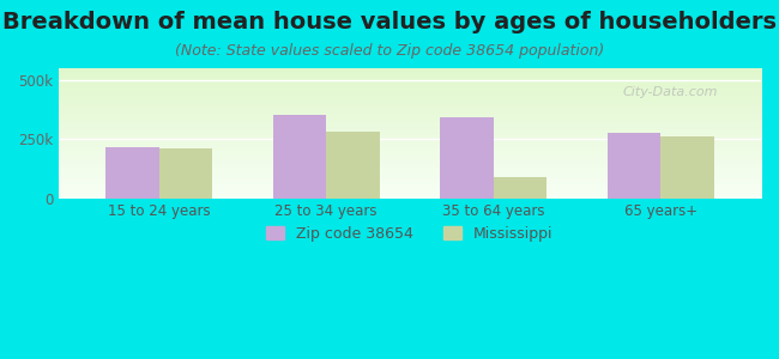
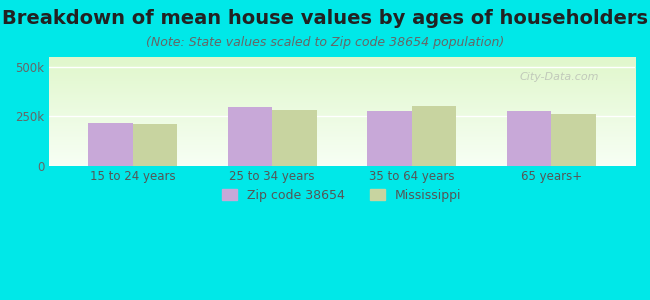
Zip code 38654/25 to 34 years: 350k -> 300k
Zip code 38654/35 to 64 years: 340k -> 280k
Mississippi/35 to 64 years: 90k -> 300k
